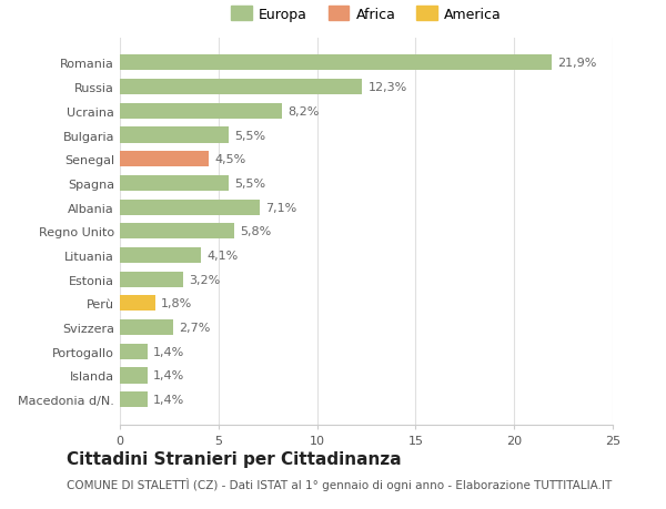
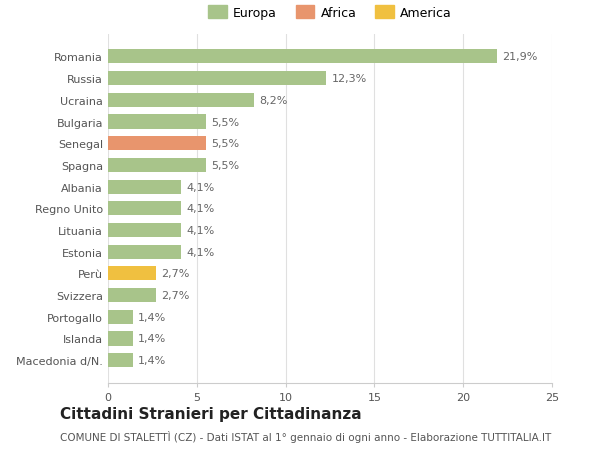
Senegal: 4,5% -> 5,5%
Albania: 7,1% -> 4,1%
Regno Unito: 5,8% -> 4,1%
Estonia: 3,2% -> 4,1%
Perù: 1,8% -> 2,7%
